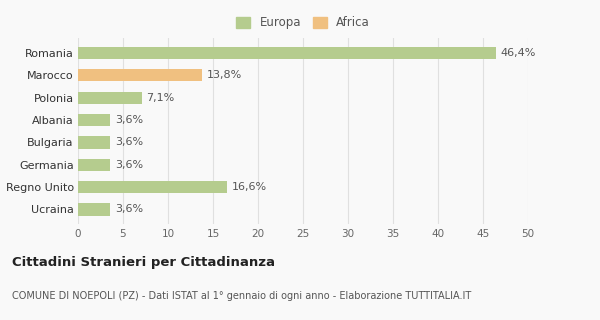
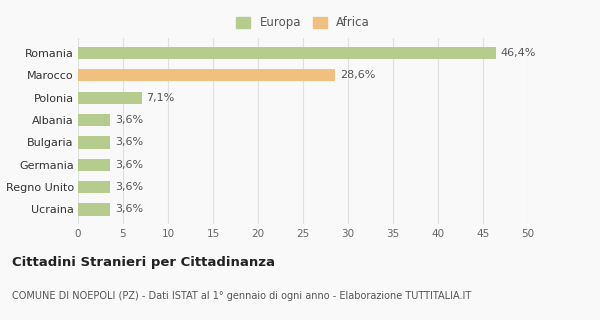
Marocco: 13,8% -> 28,6%
Regno Unito: 16,6% -> 3,6%
